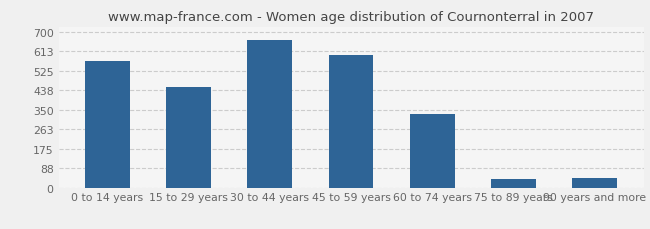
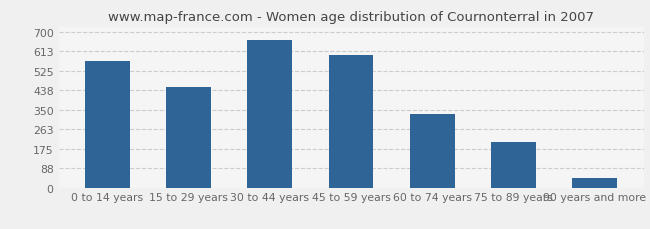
75 to 89 years: 40 -> 205
